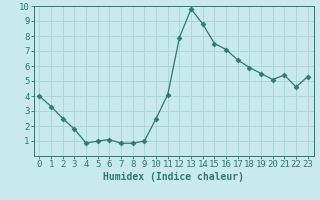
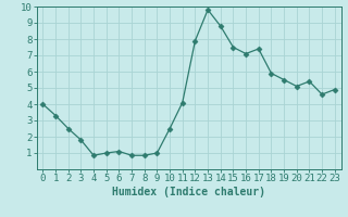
17: 6.4 -> 7.4
23: 5.3 -> 4.9
